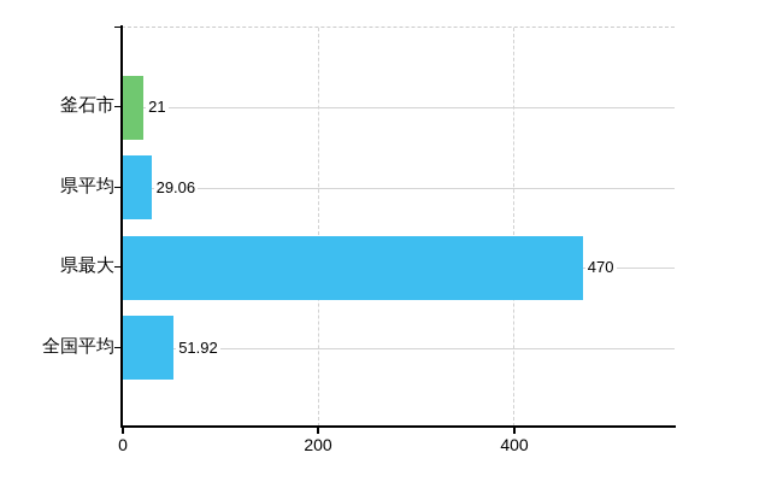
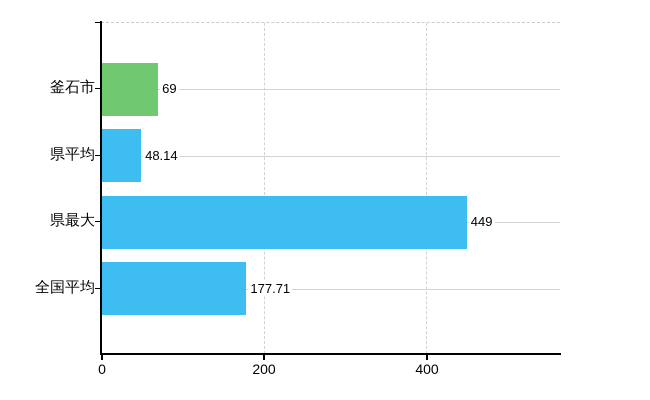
釜石市: 21 -> 69
県平均: 29.06 -> 48.14
県最大: 470 -> 449
全国平均: 51.92 -> 177.71
